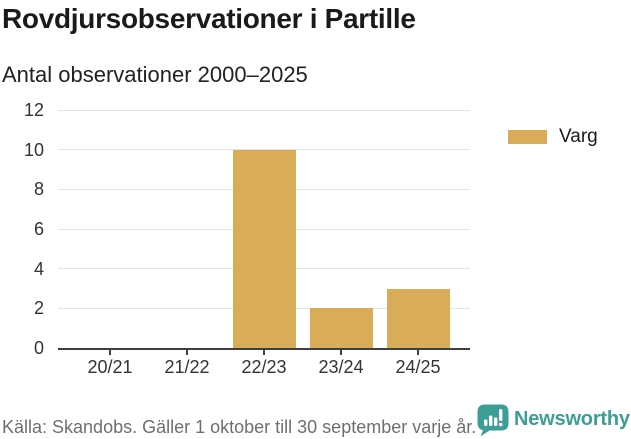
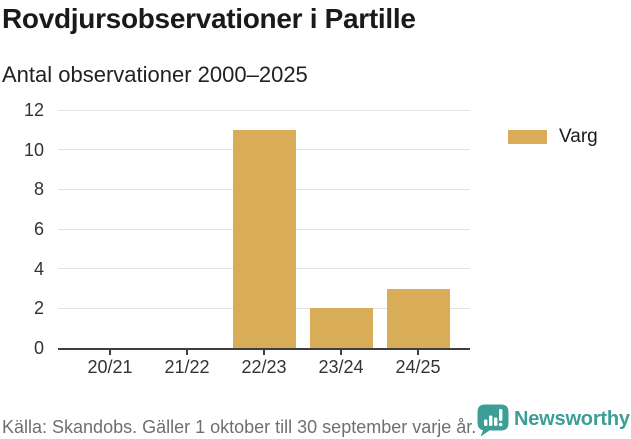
22/23: 10 -> 11
